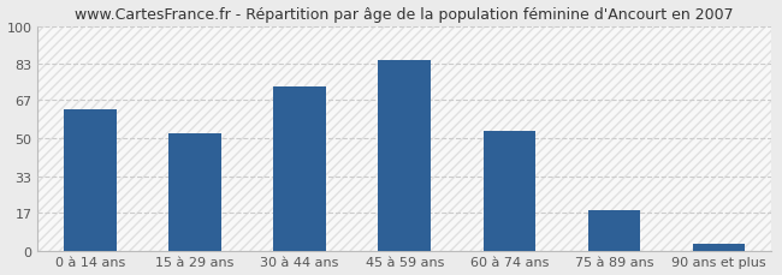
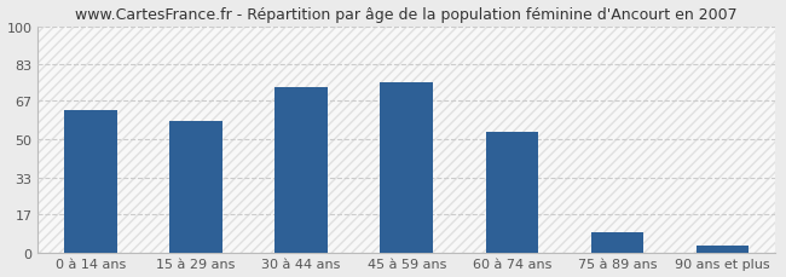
15 à 29 ans: 52 -> 58
45 à 59 ans: 85 -> 75
75 à 89 ans: 18 -> 9
